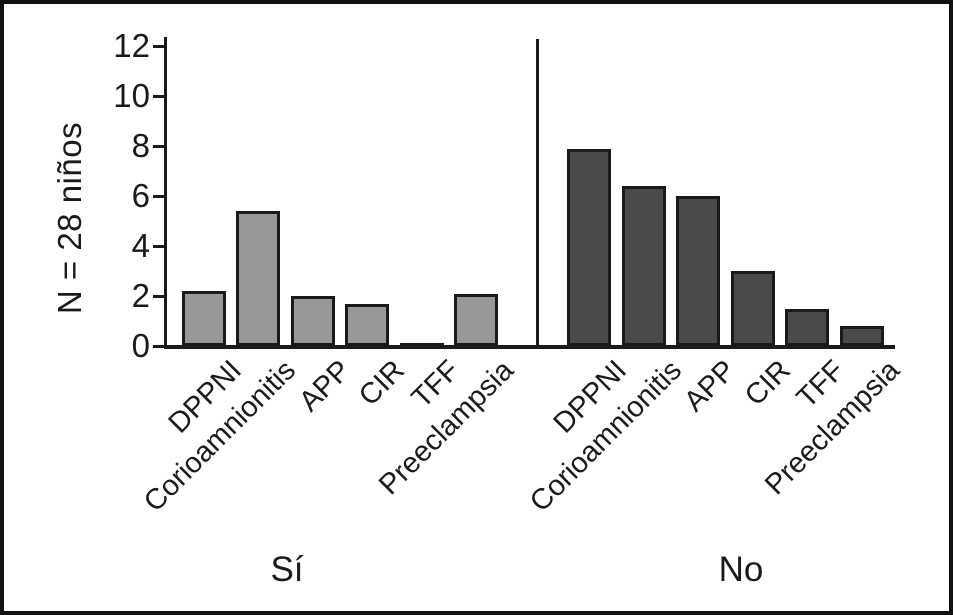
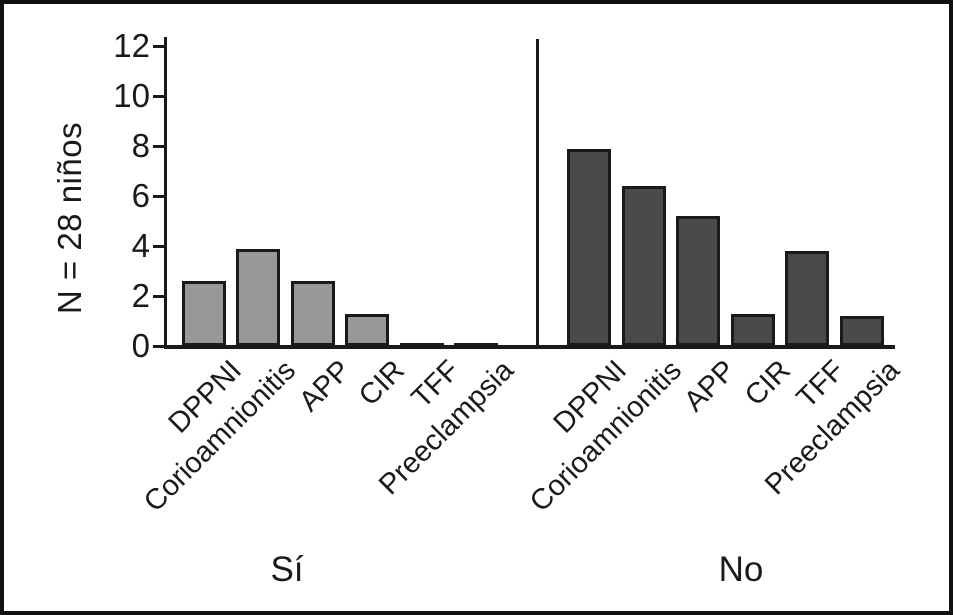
Sí/DPPNI: 2.2 -> 2.6
Sí/Corioamnionitis: 5.4 -> 3.9
Sí/APP: 2.0 -> 2.6
No/APP: 6.0 -> 5.2
Sí/CIR: 1.7 -> 1.3
No/CIR: 3.0 -> 1.3
No/TFF: 1.5 -> 3.8
Sí/Preeclampsia: 2.1 -> 0.1
No/Preeclampsia: 0.8 -> 1.2
